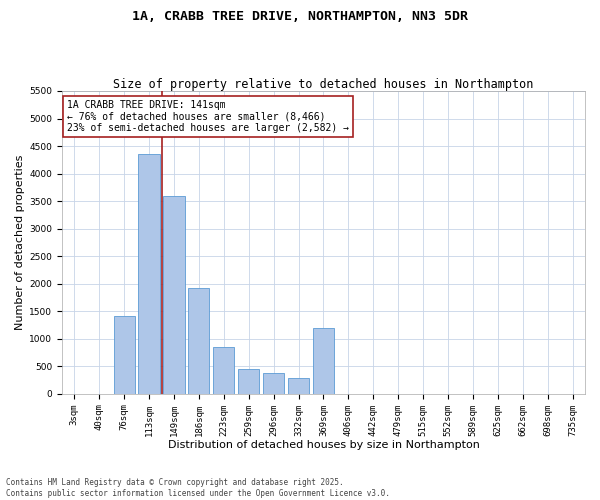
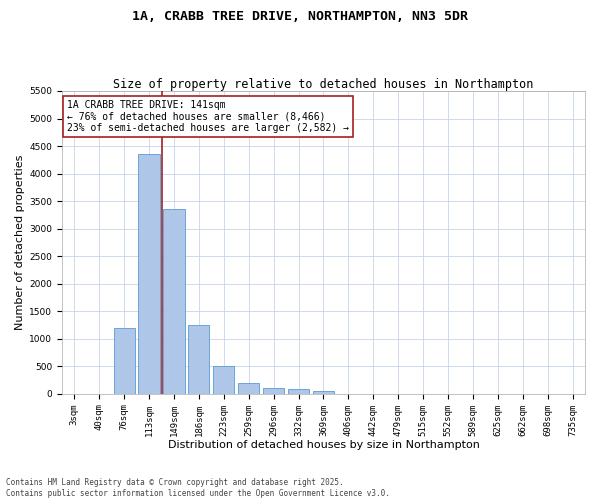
76sqm: 1420 -> 1200
149sqm: 3600 -> 3350
186sqm: 1920 -> 1250
223sqm: 860 -> 500
259sqm: 460 -> 200
296sqm: 380 -> 100
332sqm: 280 -> 80
369sqm: 1200 -> 60
